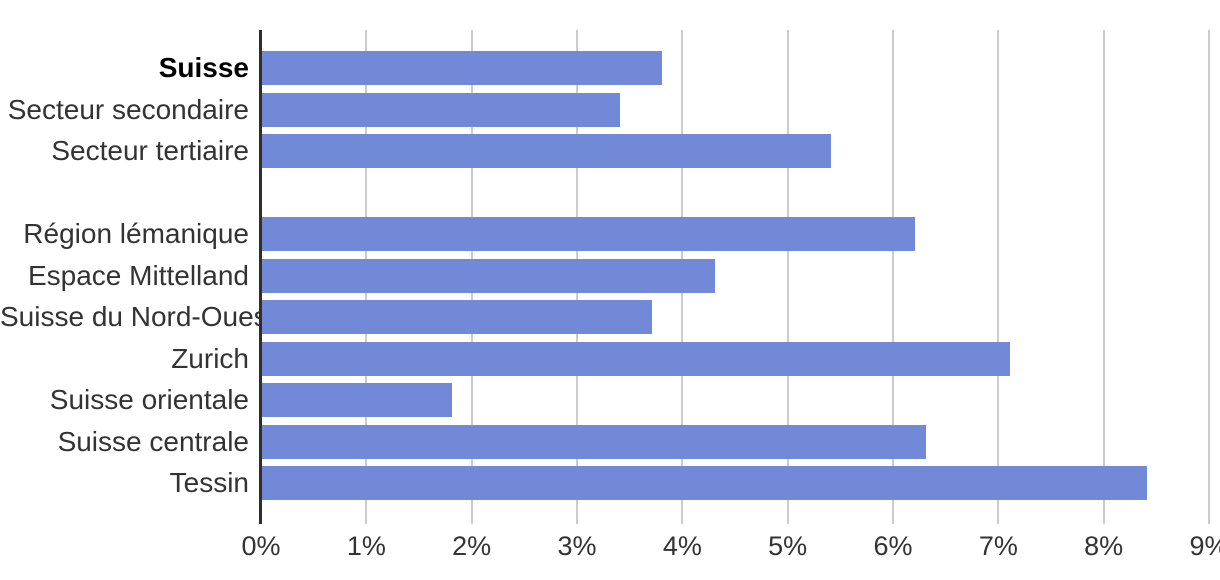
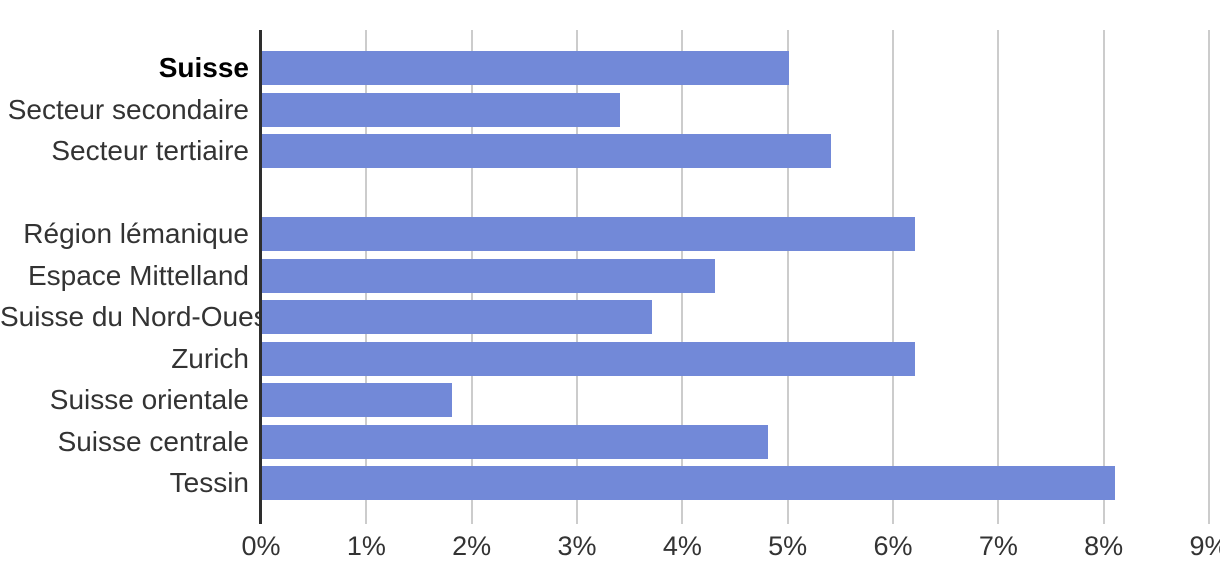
Suisse: 3.8% -> 5.0%
Zurich: 7.1% -> 6.2%
Suisse centrale: 6.3% -> 4.8%
Tessin: 8.4% -> 8.1%
